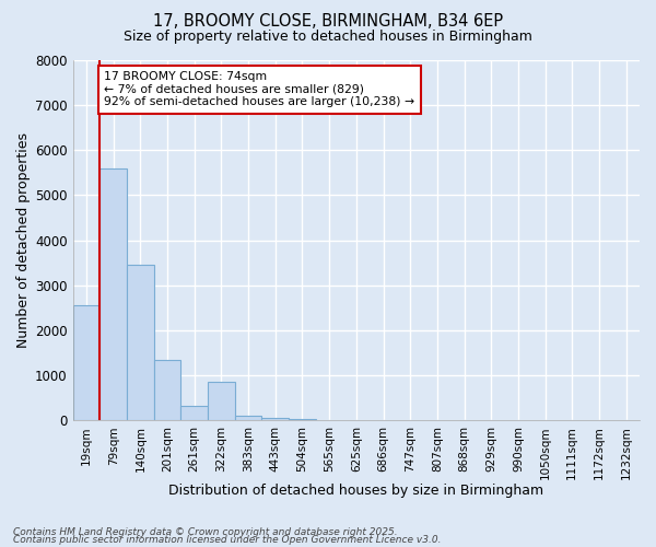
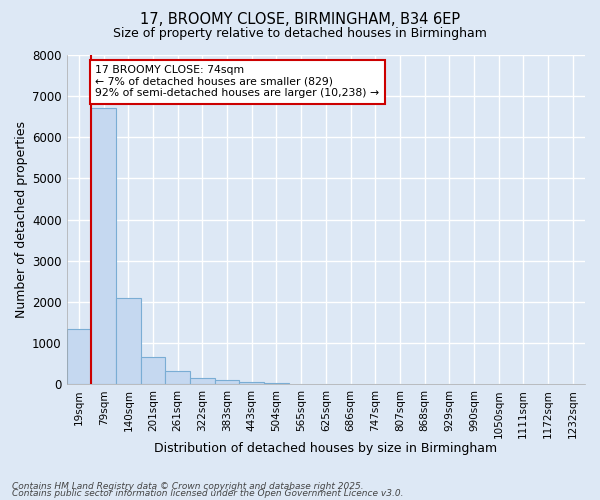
19sqm: 2550 -> 1350
79sqm: 5600 -> 6700
140sqm: 3450 -> 2100
201sqm: 1350 -> 650
322sqm: 850 -> 150
